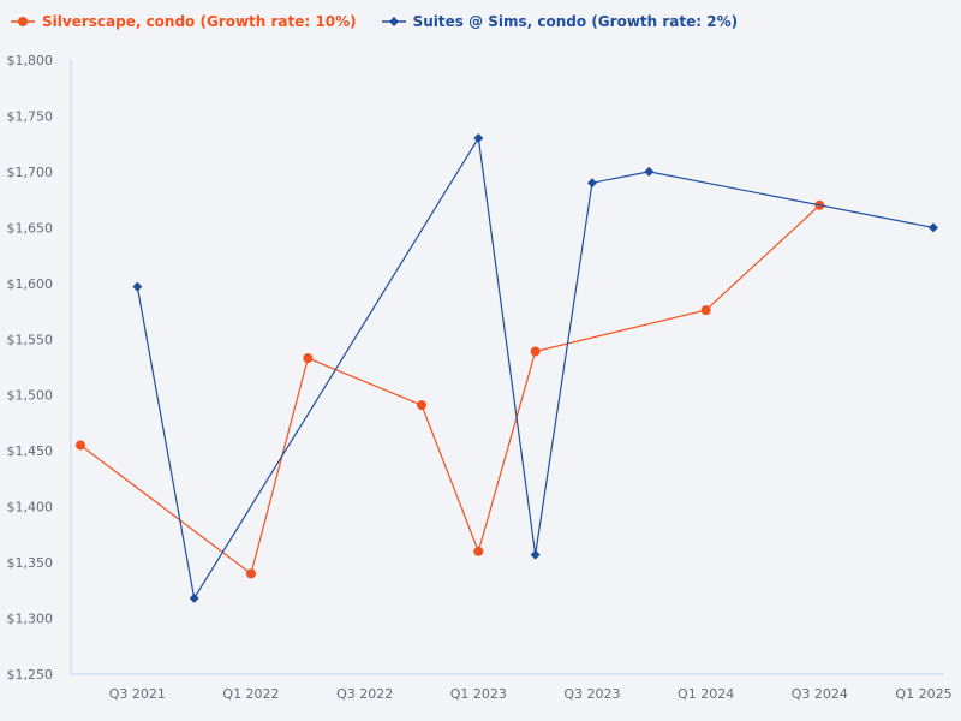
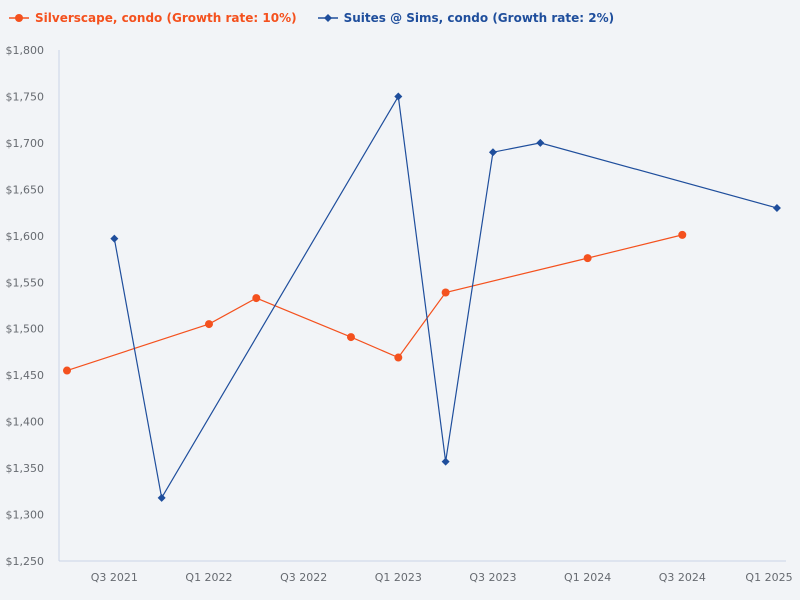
Silverscape, condo (Growth rate: 10%)/Q1 2022: $1340 -> $1500
Silverscape, condo (Growth rate: 10%)/Q1 2023: $1360 -> $1470
Suites @ Sims, condo (Growth rate: 2%)/Q1 2023: $1730 -> $1750
Silverscape, condo (Growth rate: 10%)/Q3 2024: $1670 -> $1600
Suites @ Sims, condo (Growth rate: 2%)/Q1 2025: $1650 -> $1630
